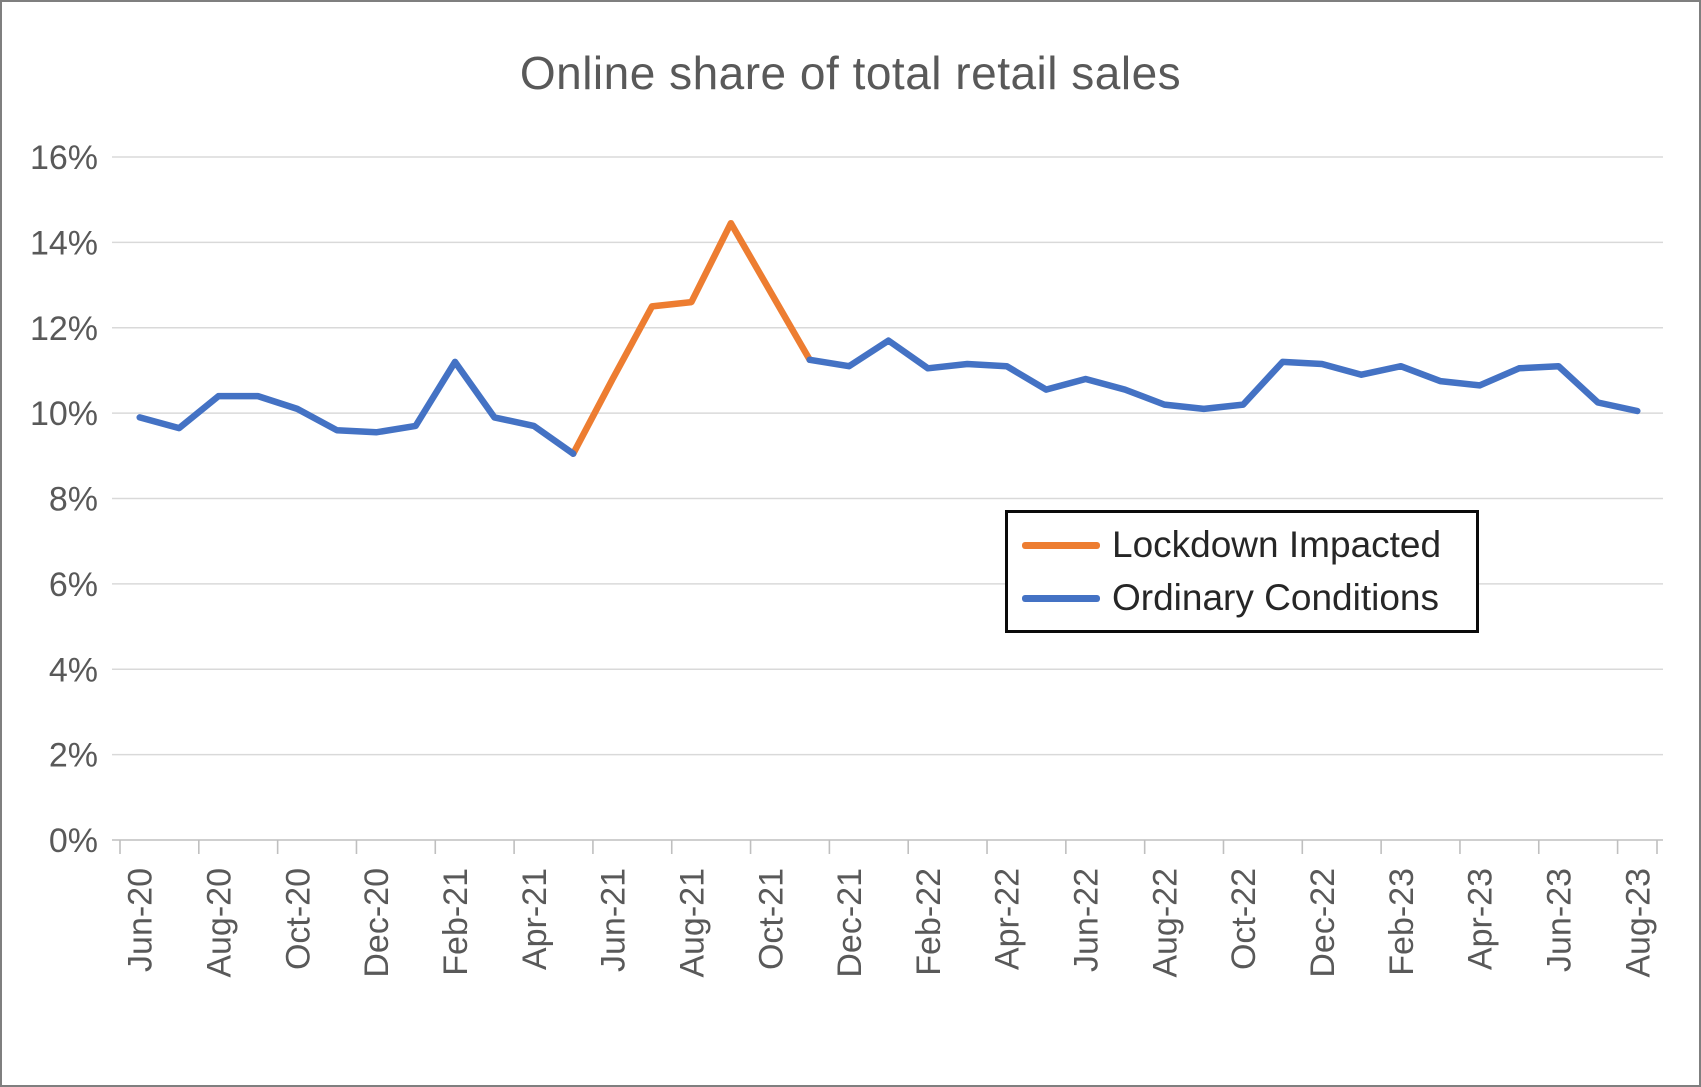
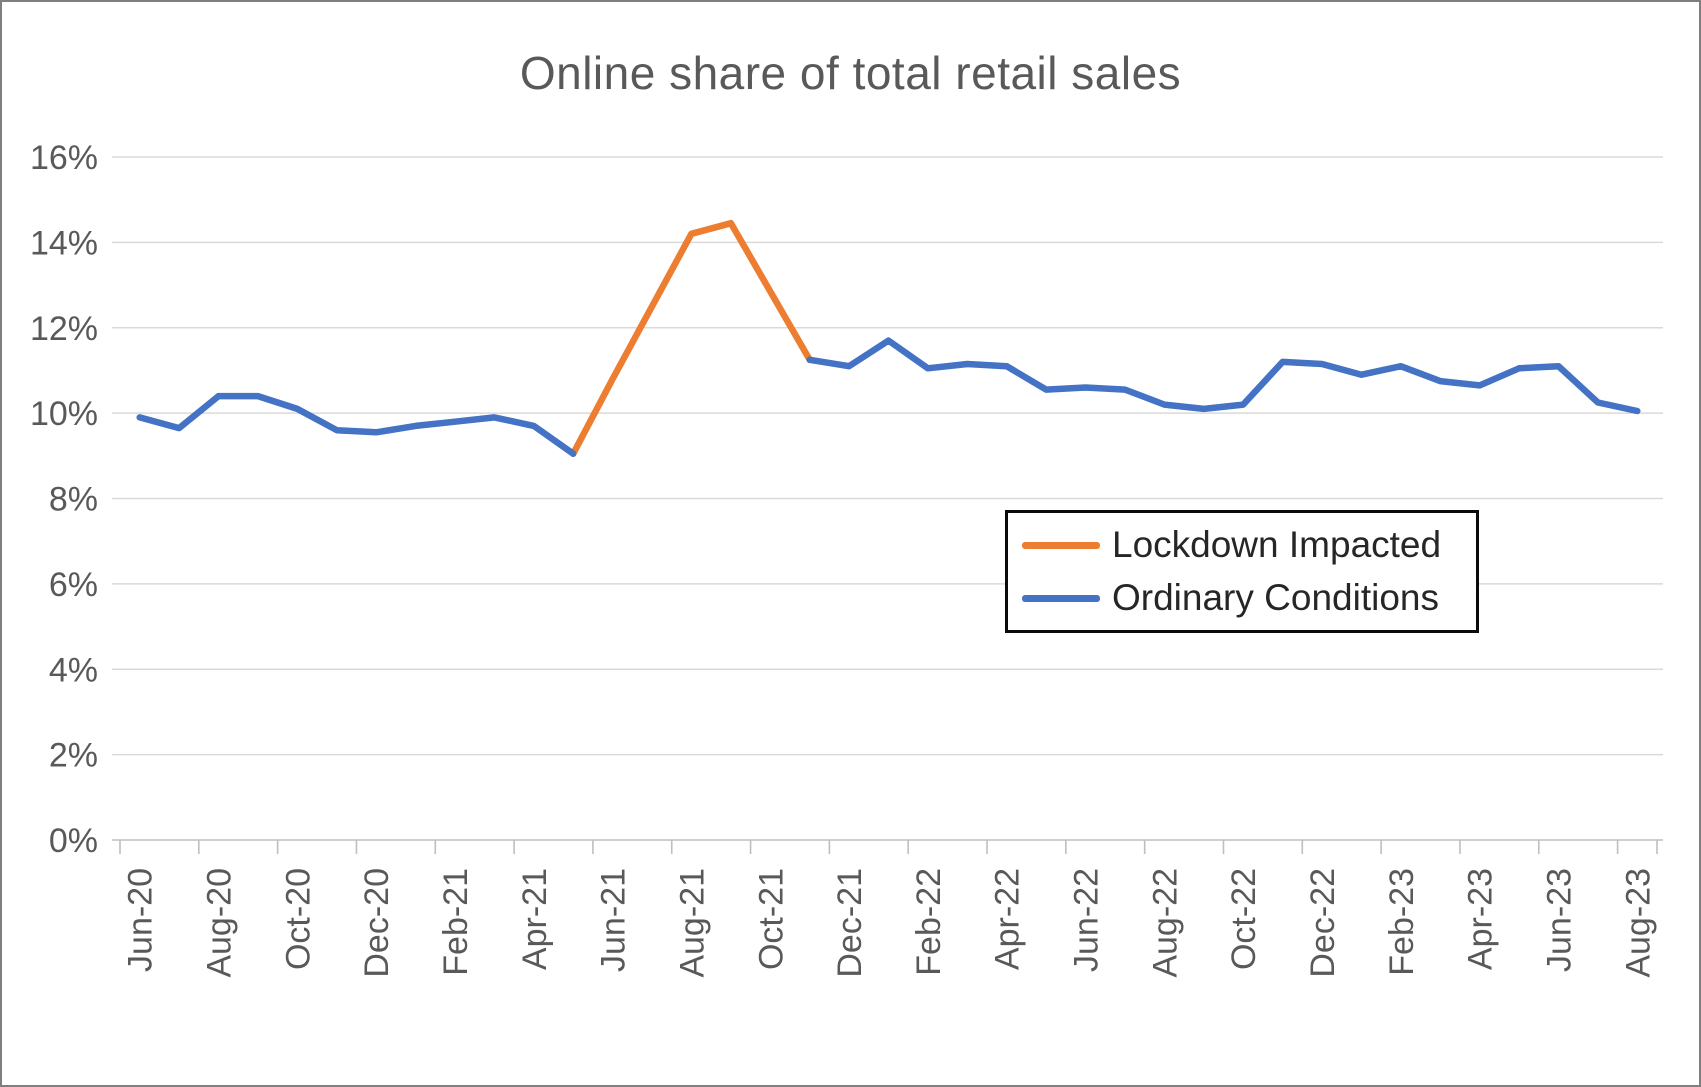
Ordinary Conditions/Feb-21: 11.2% -> 9.8%
Lockdown Impacted/Aug-21: 12.6% -> 14.2%
Ordinary Conditions/Jun-22: 10.8% -> 10.6%
